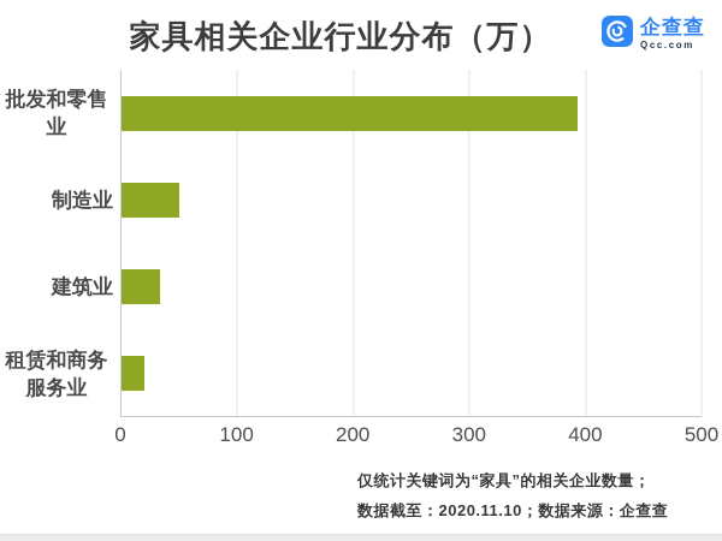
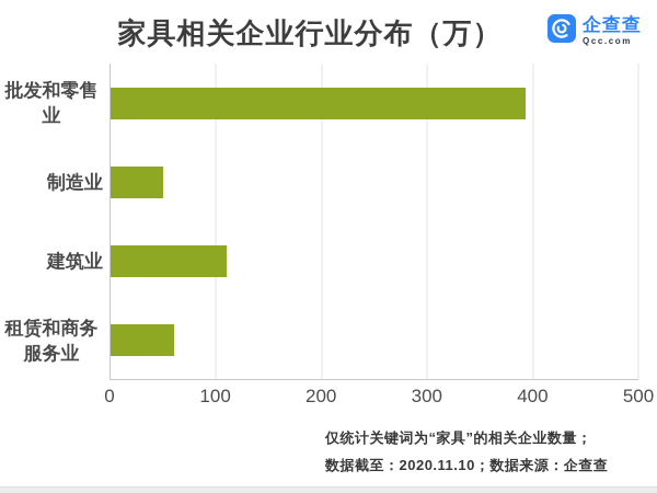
建筑业: 30 -> 110
租赁和商务服务业: 20 -> 60
